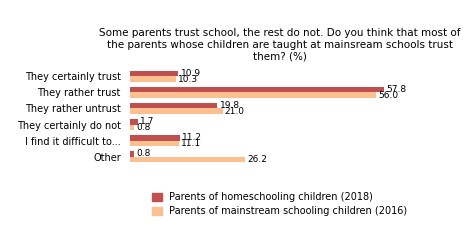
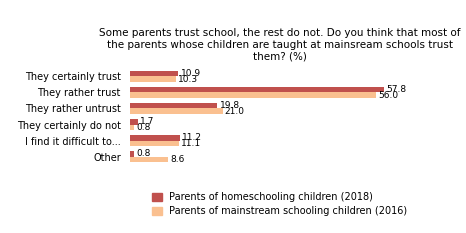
Parents of mainstream schooling children (2016)/Other: 26.2 -> 8.6
